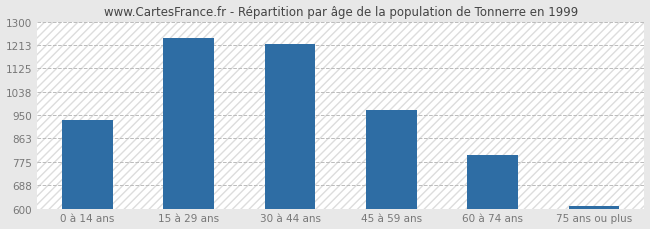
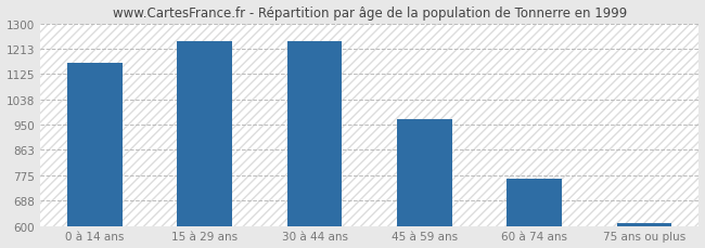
0 à 14 ans: 930 -> 1163
30 à 44 ans: 1215 -> 1238
60 à 74 ans: 800 -> 762
